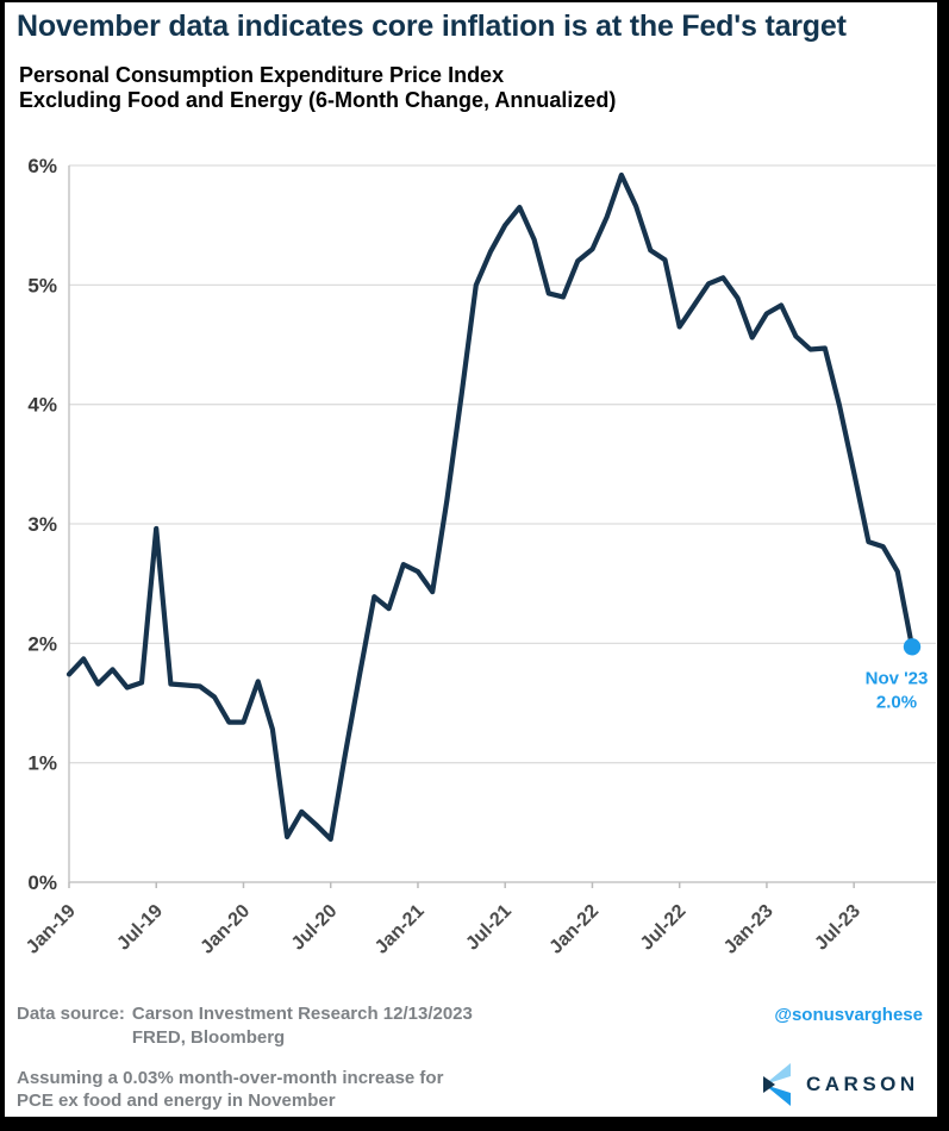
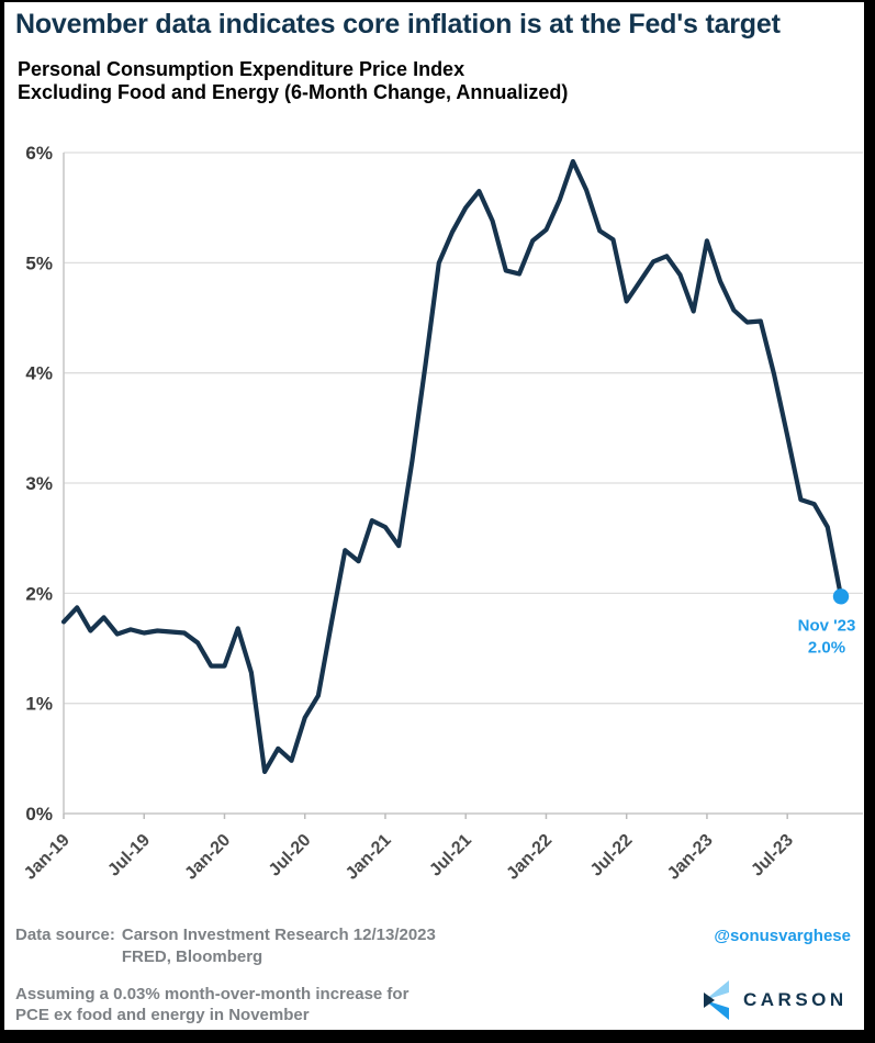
Jul-19: 2.96% -> 1.64%
Jul-20: 0.36% -> 0.87%
Jan-23: 4.76% -> 5.20%
